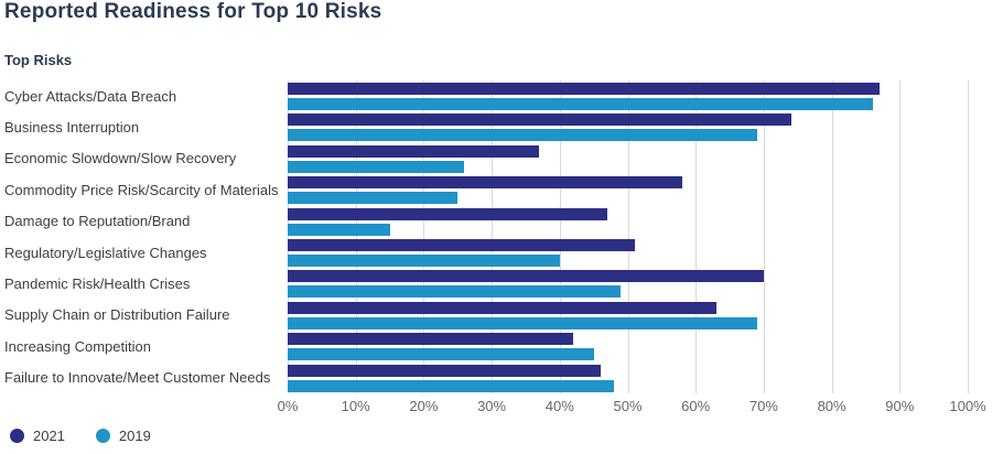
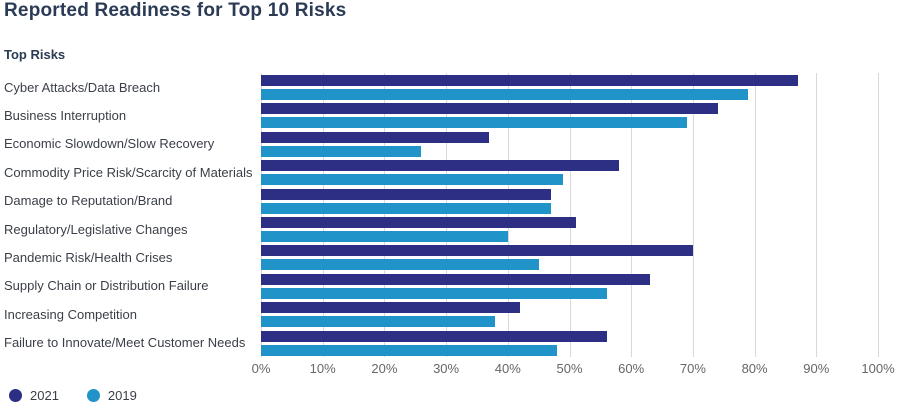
2019/Cyber Attacks/Data Breach: 86% -> 79%
2019/Commodity Price Risk/Scarcity of Materials: 25% -> 49%
2019/Damage to Reputation/Brand: 15% -> 47%
2019/Pandemic Risk/Health Crises: 49% -> 45%
2019/Supply Chain or Distribution Failure: 69% -> 56%
2019/Increasing Competition: 45% -> 38%
2021/Failure to Innovate/Meet Customer Needs: 46% -> 56%
